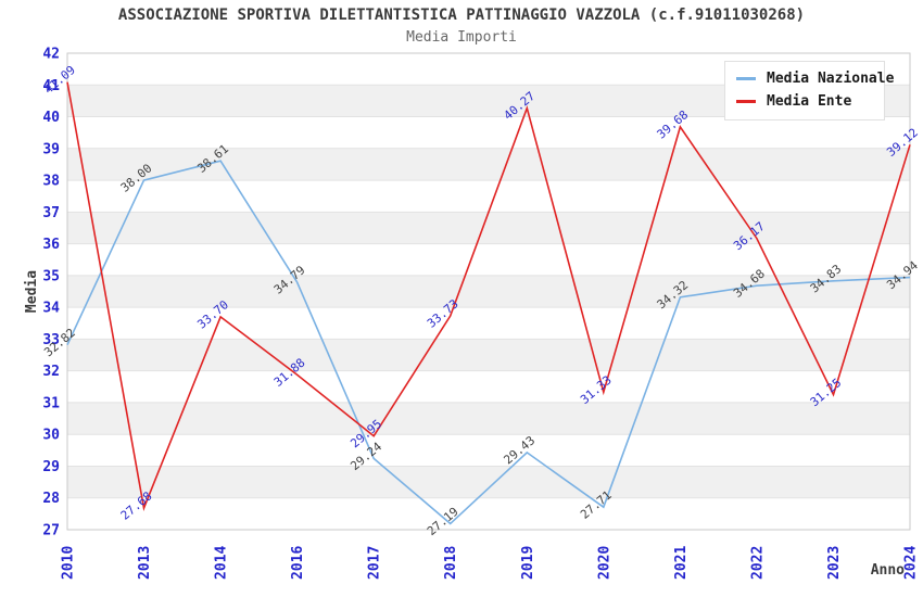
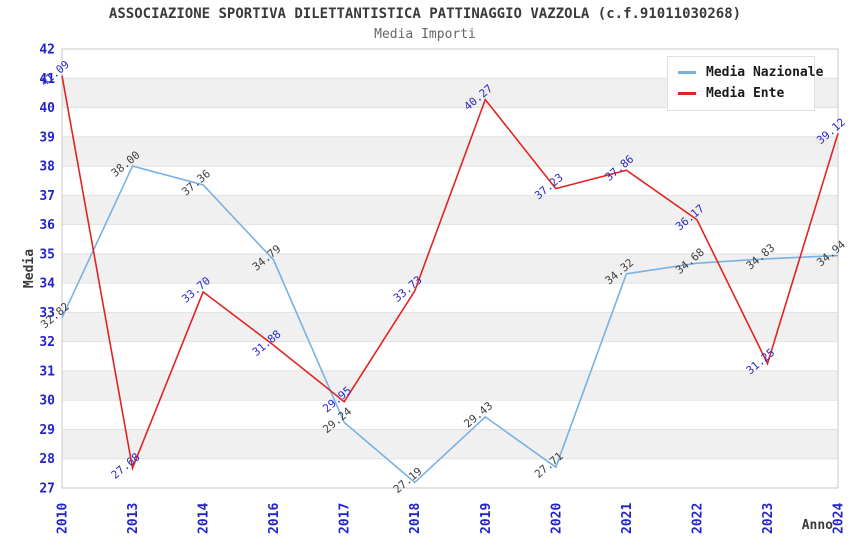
Media Nazionale/2014: 38.61 -> 37.36
Media Ente/2020: 31.33 -> 37.23
Media Ente/2021: 39.68 -> 37.86
